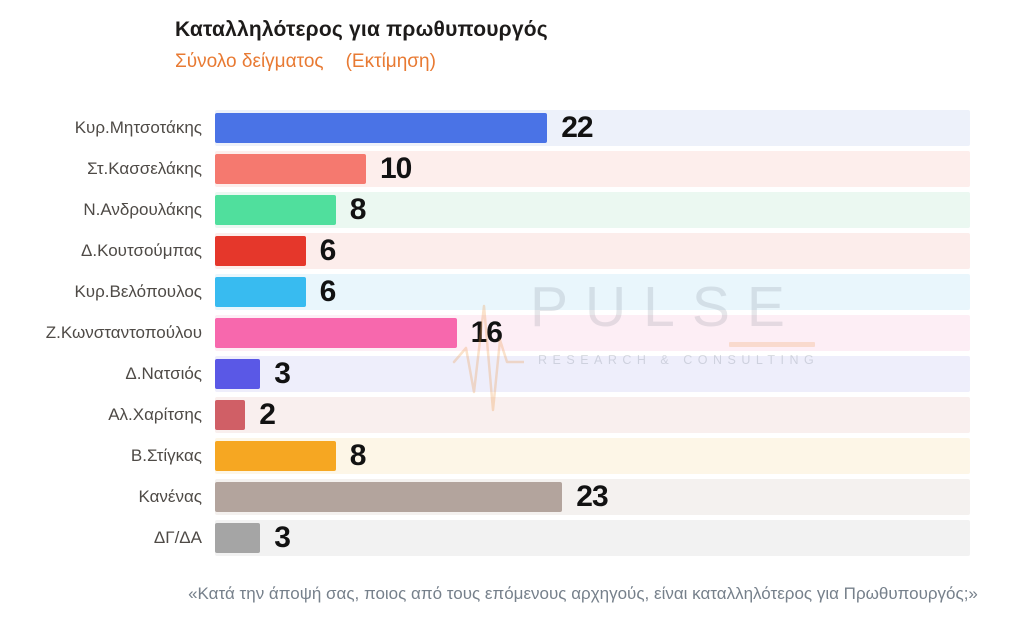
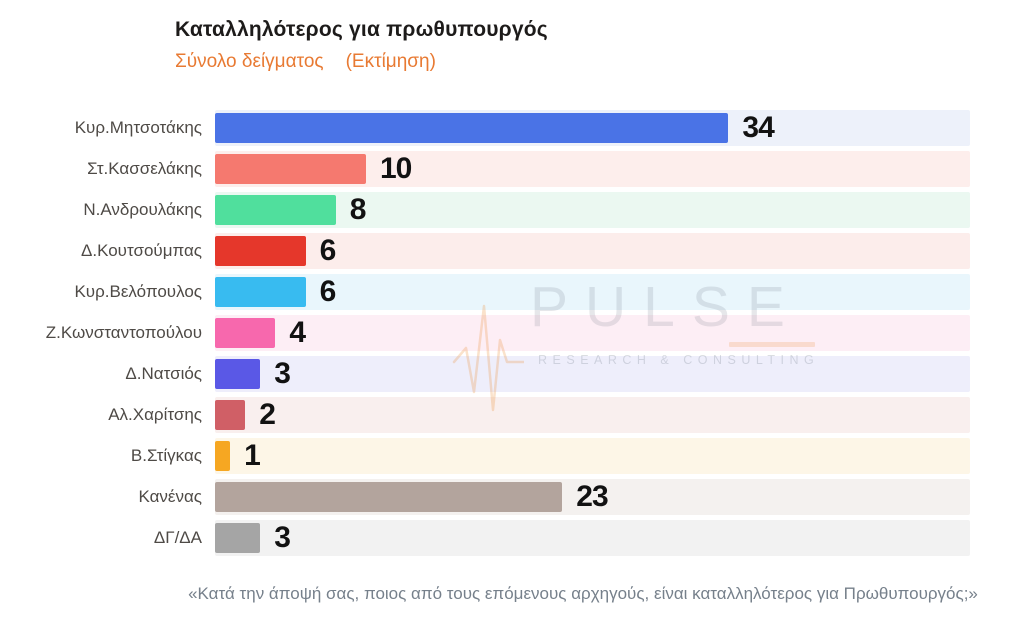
Κυρ.Μητσοτάκης: 22 -> 34
Ζ.Κωνσταντοπούλου: 16 -> 4
Β.Στίγκας: 8 -> 1
